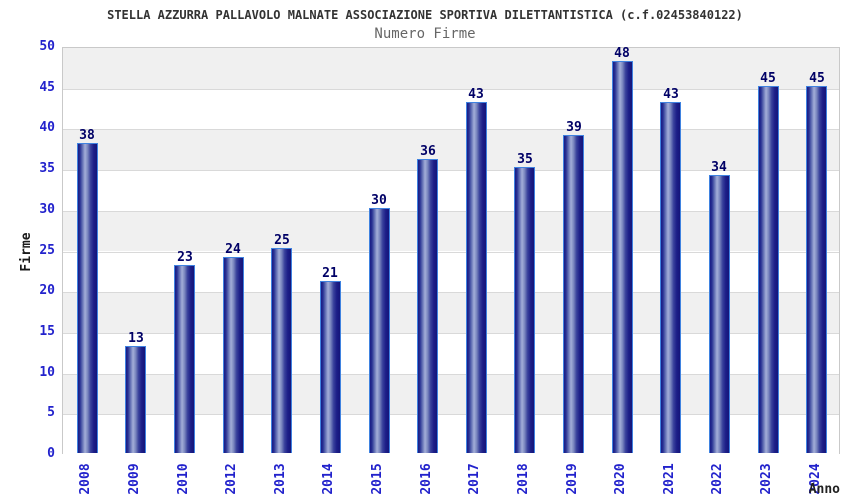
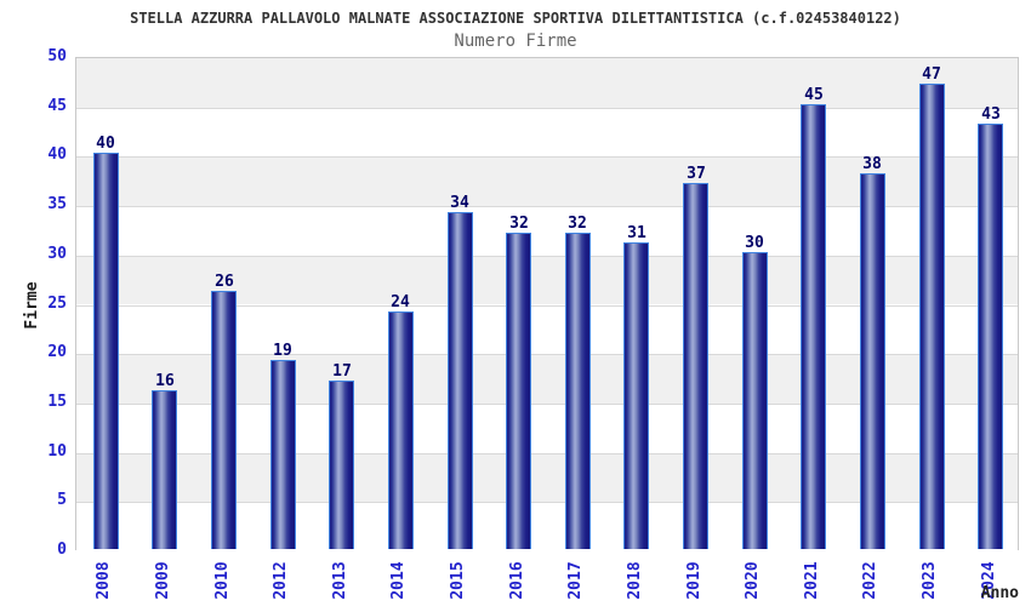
2008: 38 -> 40
2009: 13 -> 16
2010: 23 -> 26
2012: 24 -> 19
2013: 25 -> 17
2014: 21 -> 24
2015: 30 -> 34
2016: 36 -> 32
2017: 43 -> 32
2018: 35 -> 31
2019: 39 -> 37
2020: 48 -> 30
2021: 43 -> 45
2022: 34 -> 38
2023: 45 -> 47
2024: 45 -> 43
